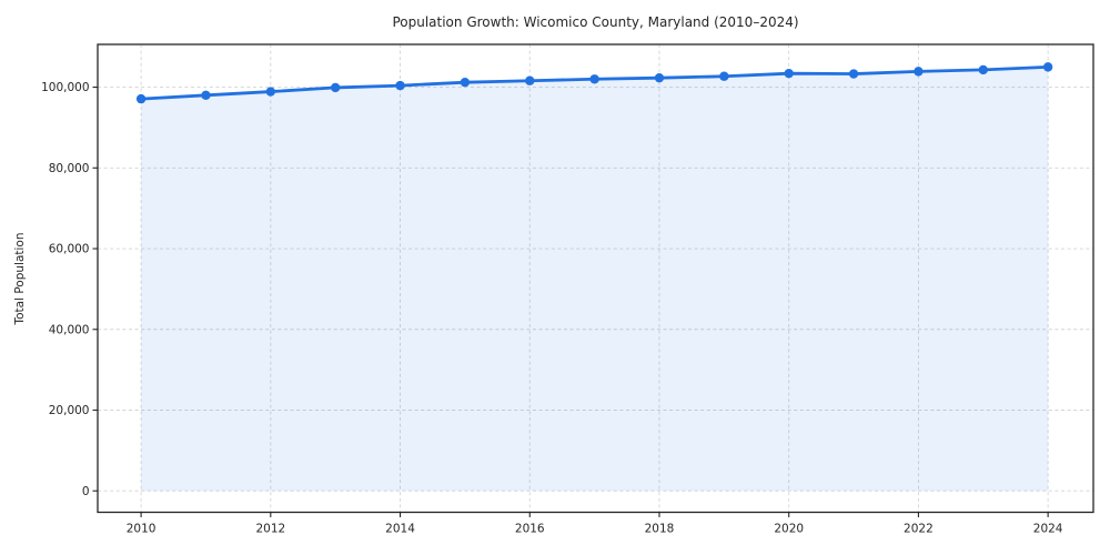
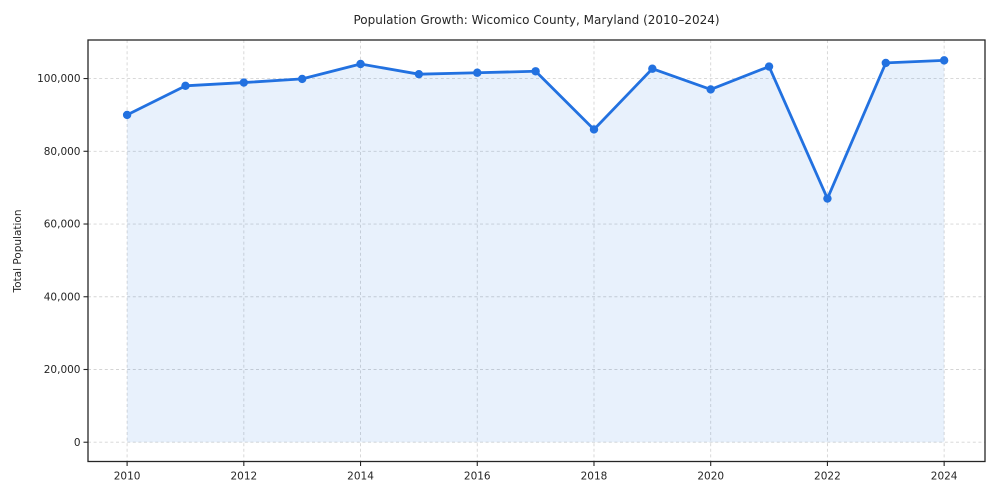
2010: 97000 -> 90000
2014: 100000 -> 104000
2018: 102000 -> 86000
2020: 103000 -> 97000
2022: 104000 -> 67000
